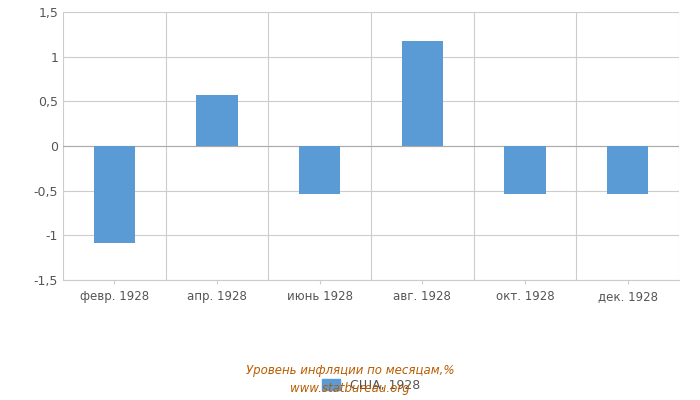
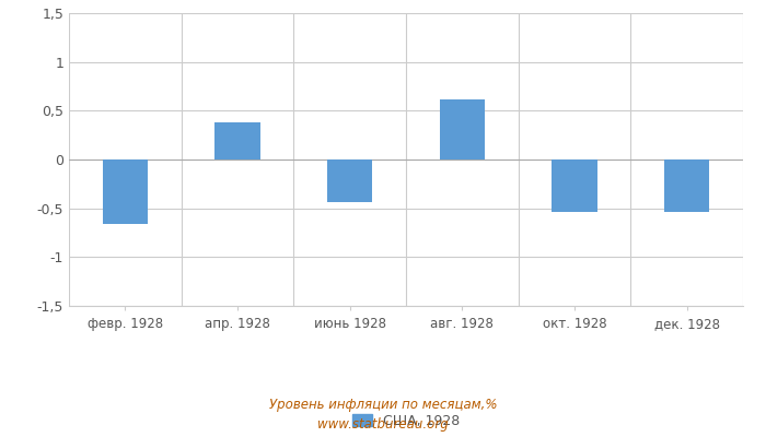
февр. 1928: -1,09 -> -0,66
апр. 1928: 0,57 -> 0,38
июнь 1928: -0,54 -> -0,44
авг. 1928: 1,17 -> 0,62
